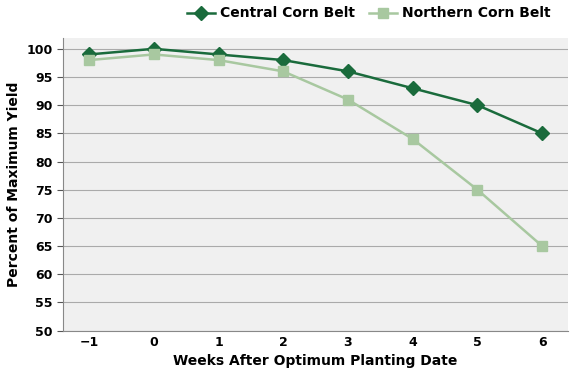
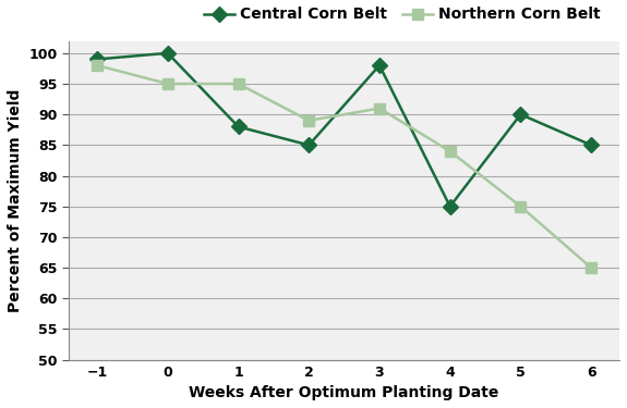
Northern Corn Belt/0: 99 -> 95
Central Corn Belt/1: 99 -> 88
Northern Corn Belt/1: 98 -> 95
Central Corn Belt/2: 98 -> 85
Northern Corn Belt/2: 96 -> 89
Central Corn Belt/3: 96 -> 98
Central Corn Belt/4: 93 -> 75
